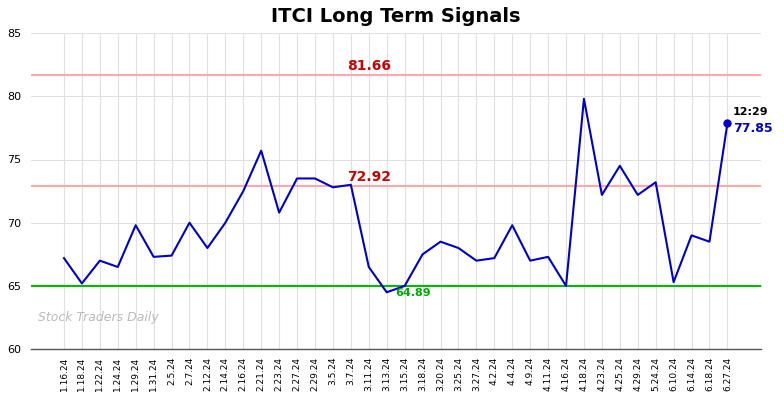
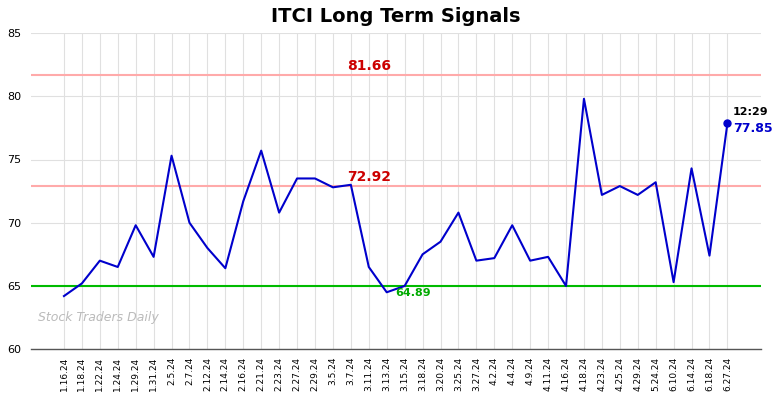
1.16.24: 67.2 -> 64.2
2.5.24: 67.4 -> 75.3
2.14.24: 70.0 -> 66.4
2.16.24: 72.5 -> 71.7
3.25.24: 68.0 -> 70.8
4.25.24: 74.5 -> 72.9
6.14.24: 69.0 -> 74.3
6.18.24: 68.5 -> 67.4
